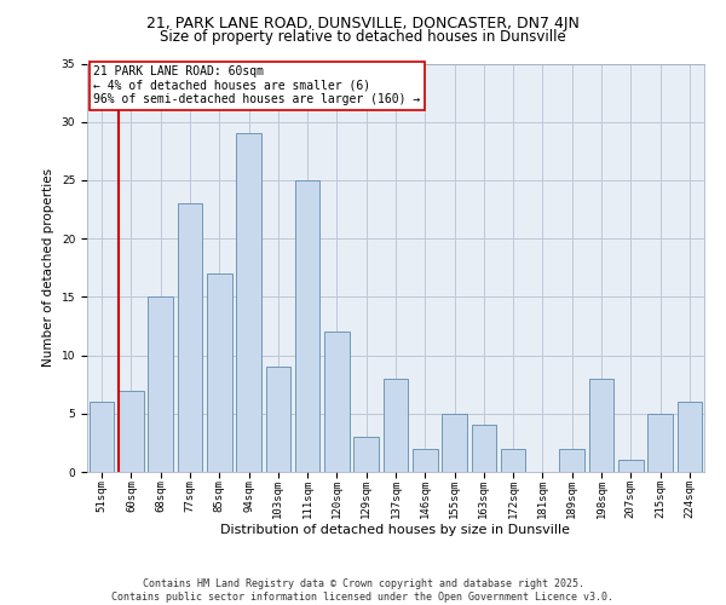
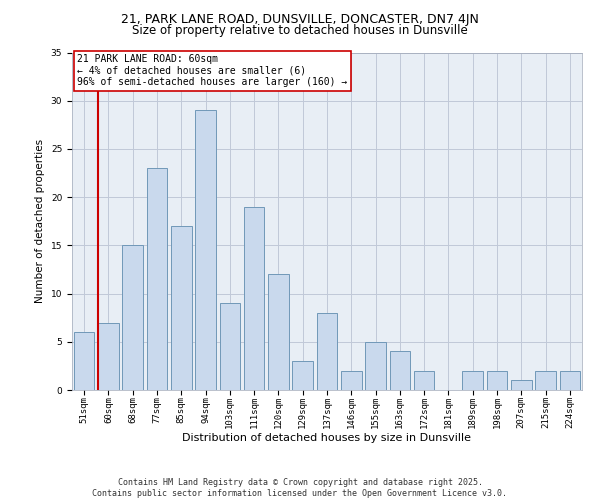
111sqm: 25 -> 19
198sqm: 8 -> 2
215sqm: 5 -> 2
224sqm: 6 -> 2
